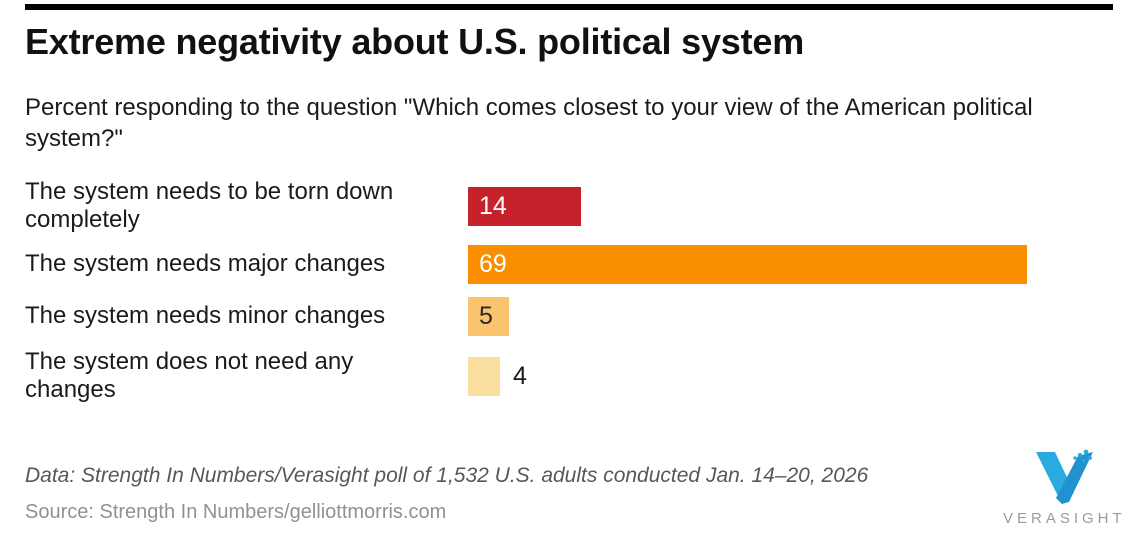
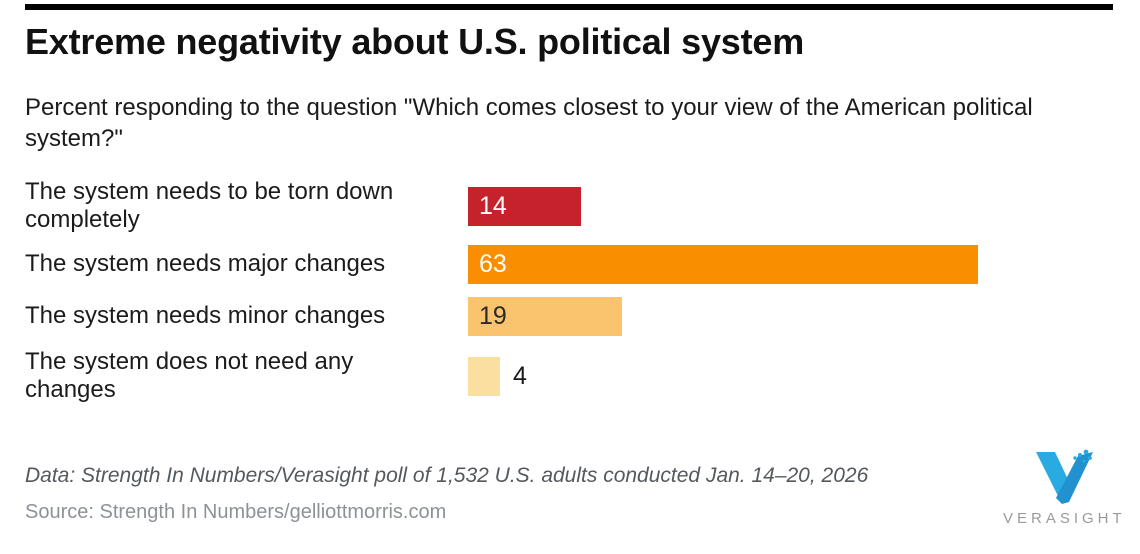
The system needs major changes: 69 -> 63
The system needs minor changes: 5 -> 19
